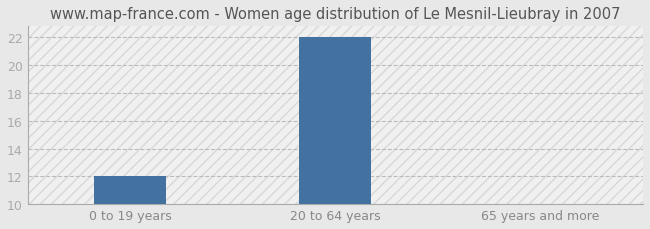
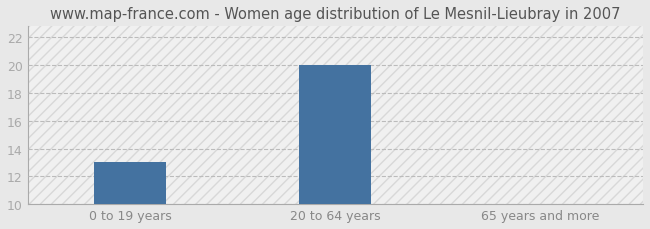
0 to 19 years: 12.0 -> 13.0
20 to 64 years: 22.0 -> 20.0
